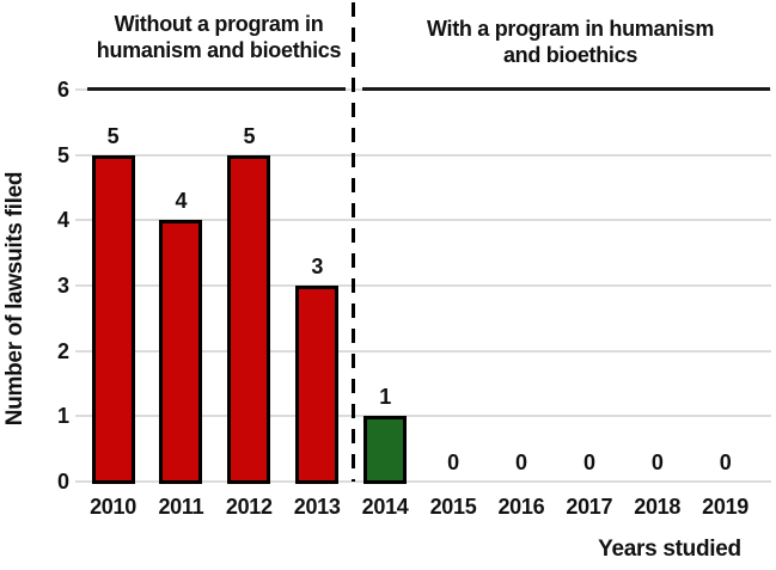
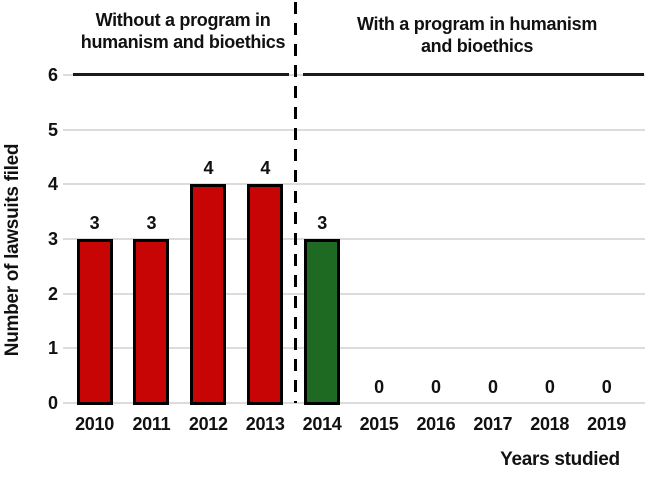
2010: 5 -> 3
2011: 4 -> 3
2012: 5 -> 4
2013: 3 -> 4
2014: 1 -> 3
